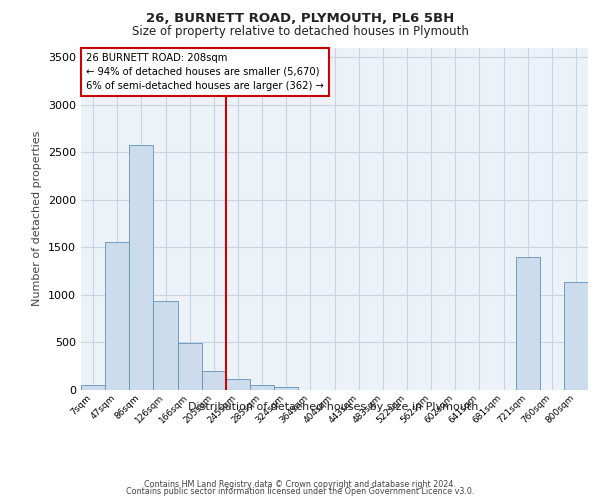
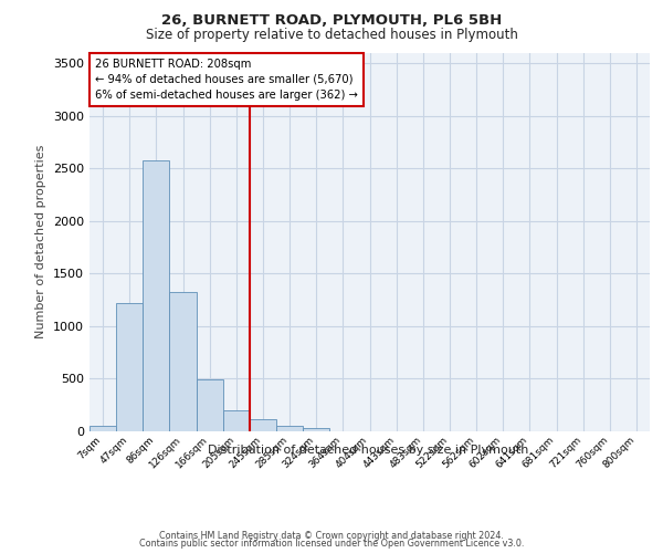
47sqm: 1560 -> 1220
126sqm: 940 -> 1320
721sqm: 1400 -> 0
800sqm: 1140 -> 0
